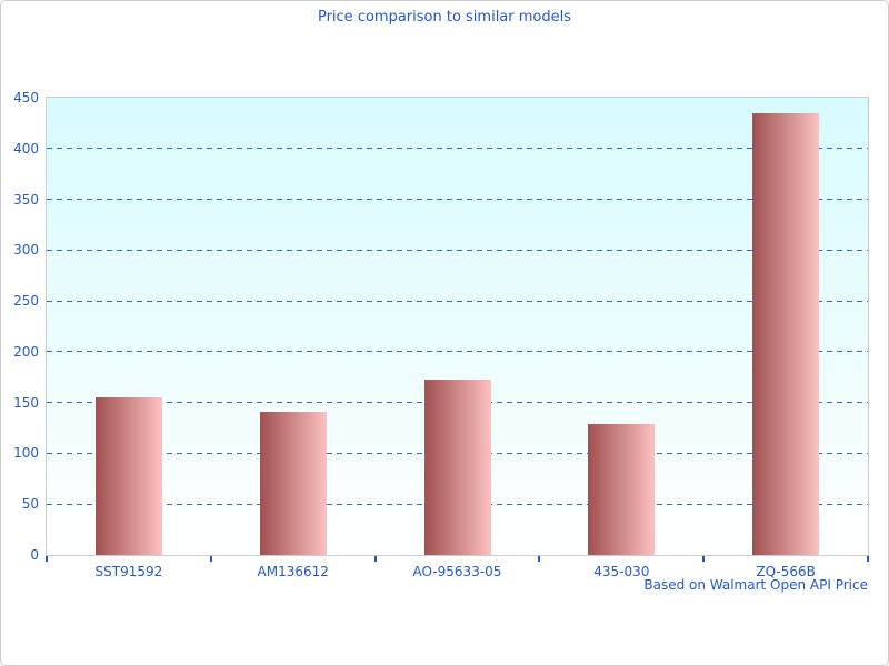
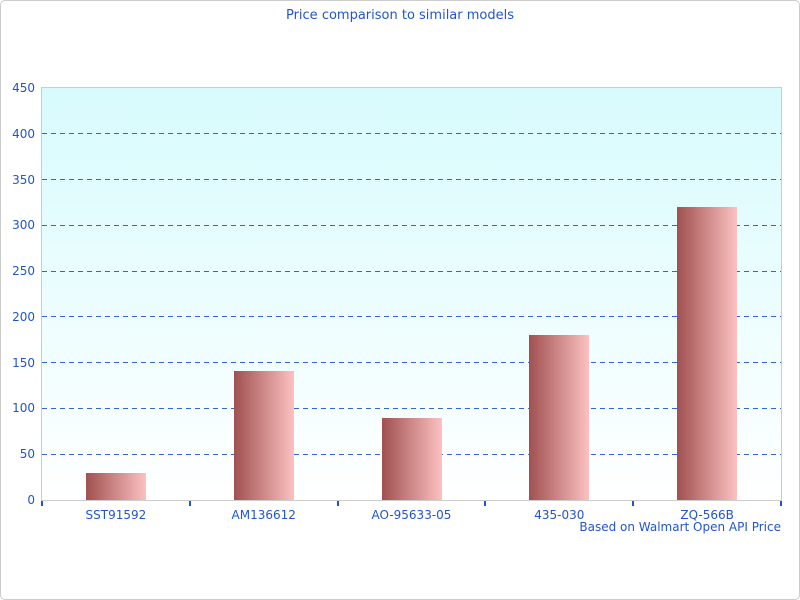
SST91592: 160 -> 30
AO-95633-05: 170 -> 90
435-030: 130 -> 180
ZQ-566B: 440 -> 320
